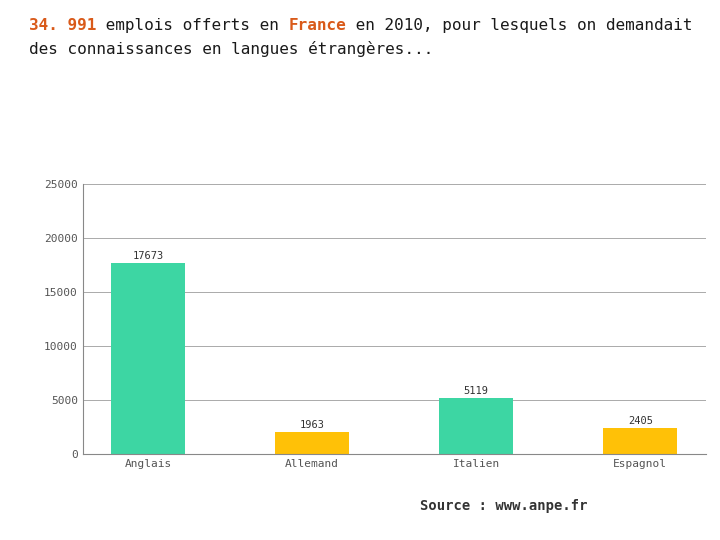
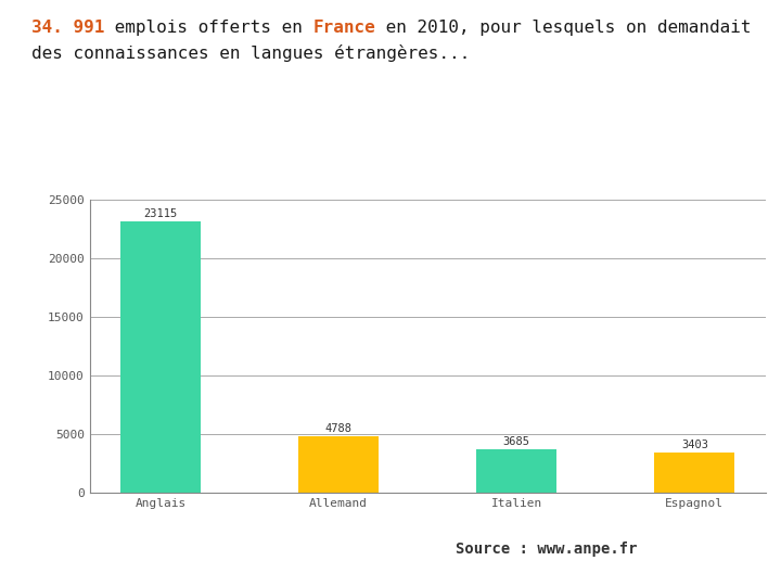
Anglais: 17673 -> 23115
Allemand: 1963 -> 4788
Italien: 5119 -> 3685
Espagnol: 2405 -> 3403
